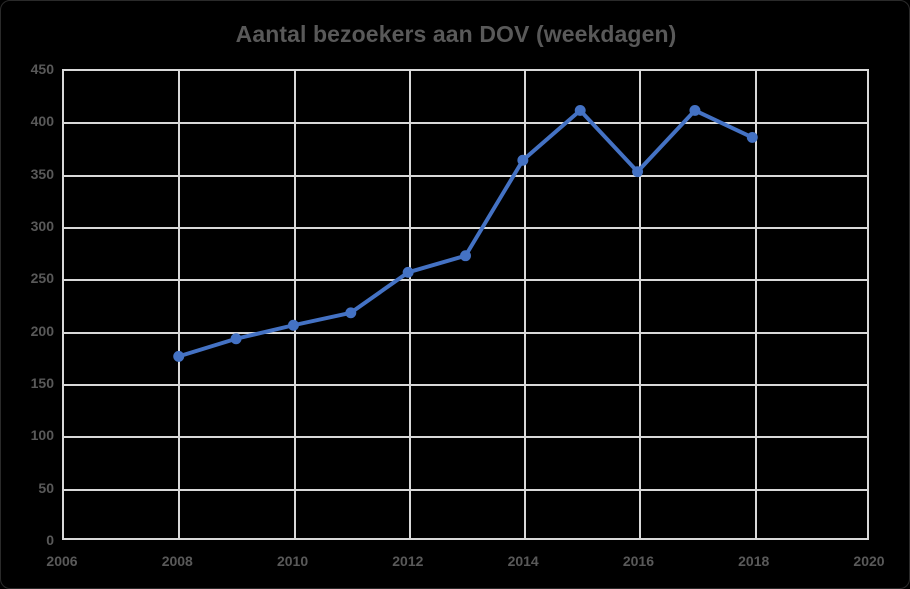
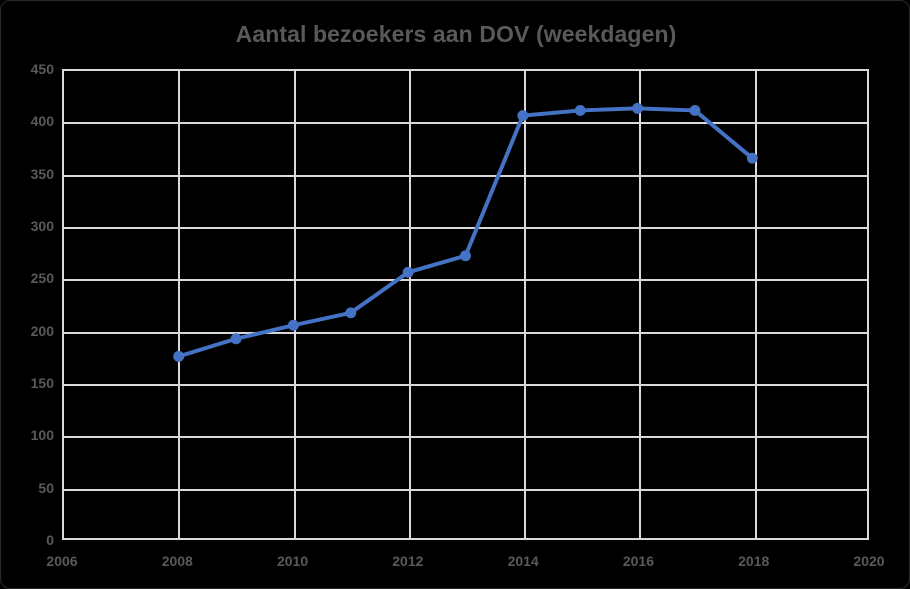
2014: 364 -> 407
2016: 353 -> 414
2018: 386 -> 366
